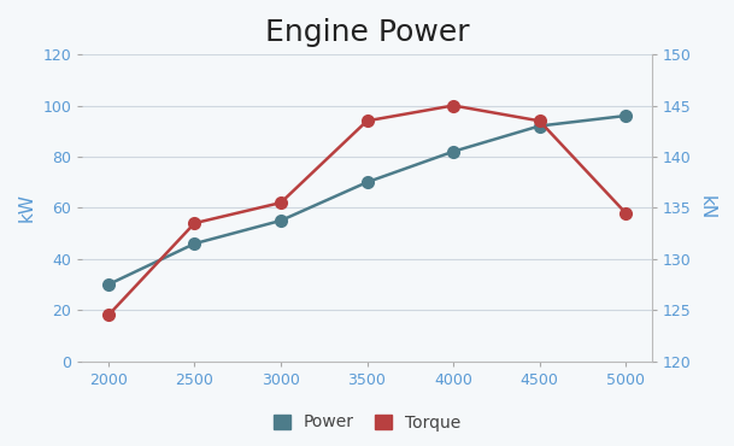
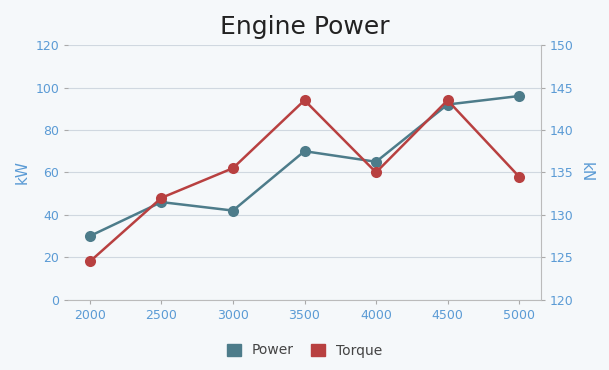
Torque/2500: 133.5 -> 132.0
Power/3000: 55 -> 42
Power/4000: 82 -> 65
Torque/4000: 145.0 -> 135.0
